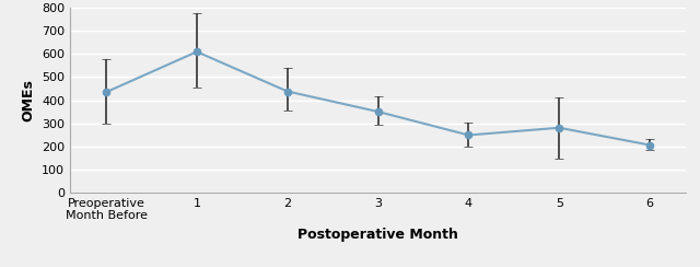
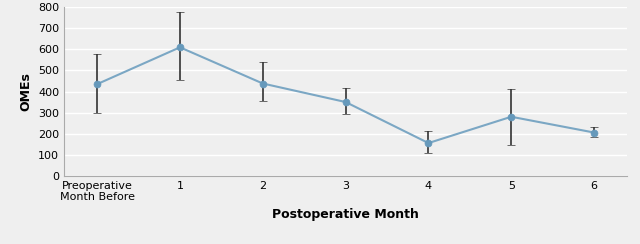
4: 248 -> 155
